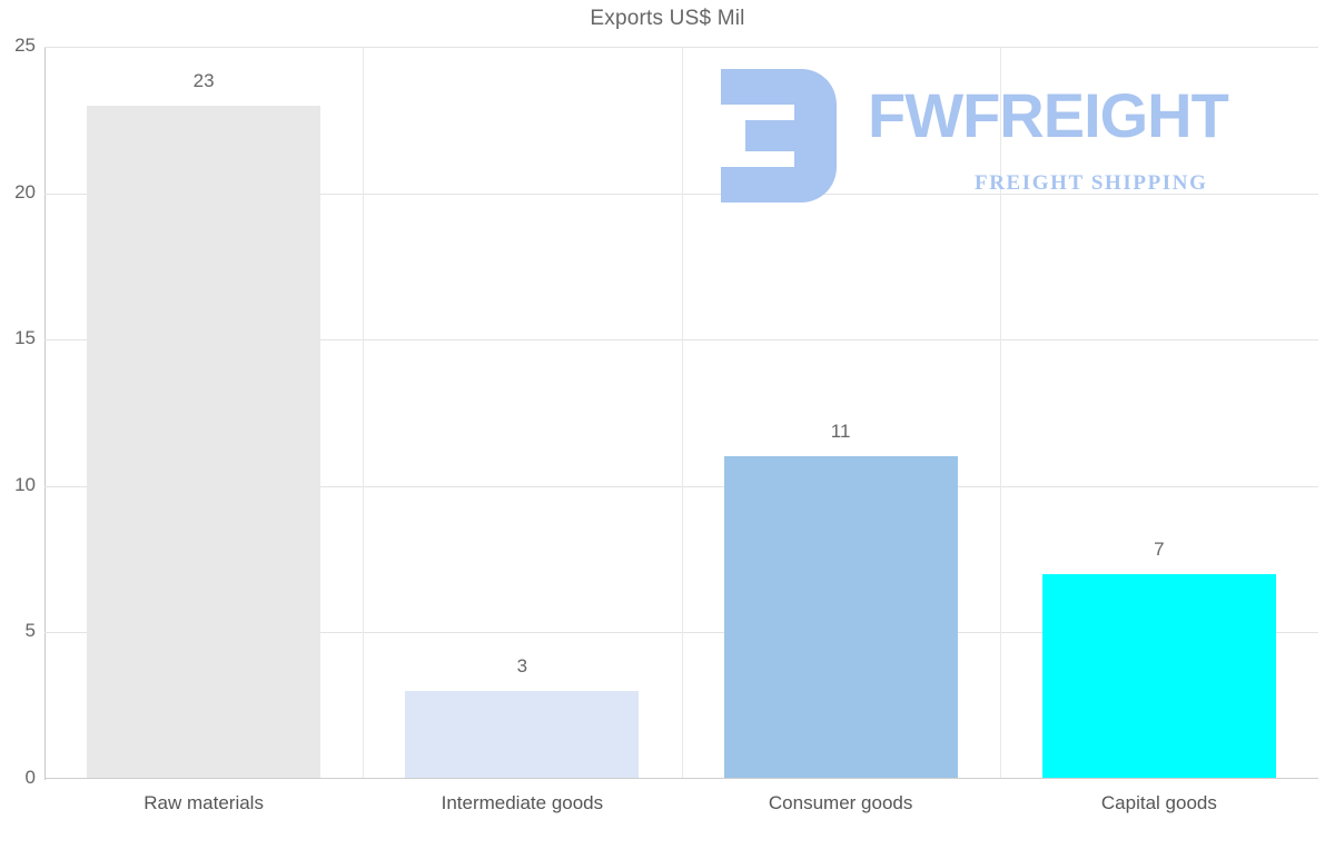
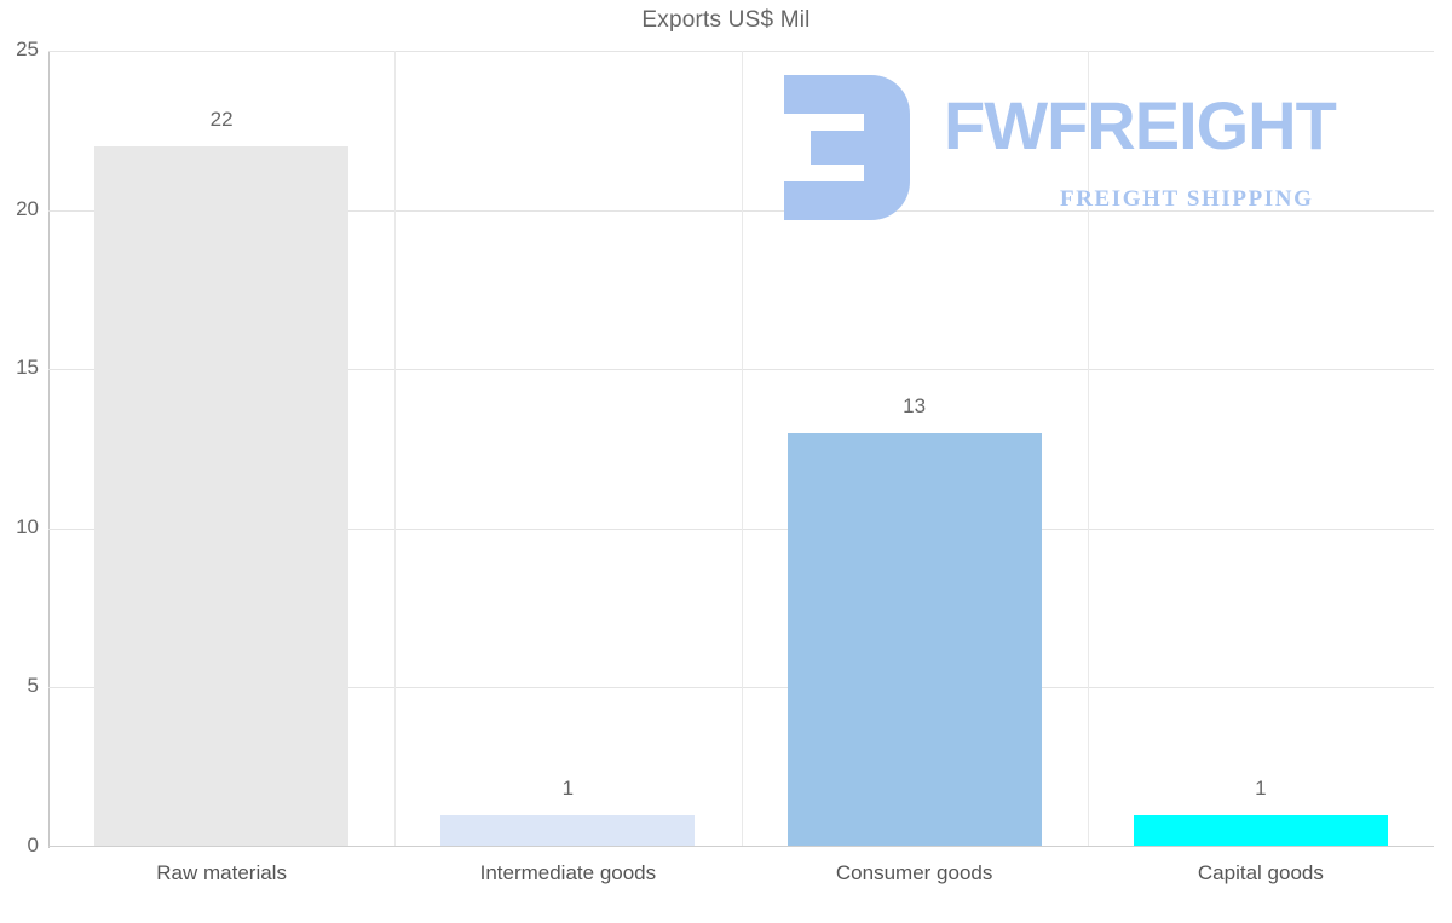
Raw materials: 23 -> 22
Intermediate goods: 3 -> 1
Consumer goods: 11 -> 13
Capital goods: 7 -> 1
